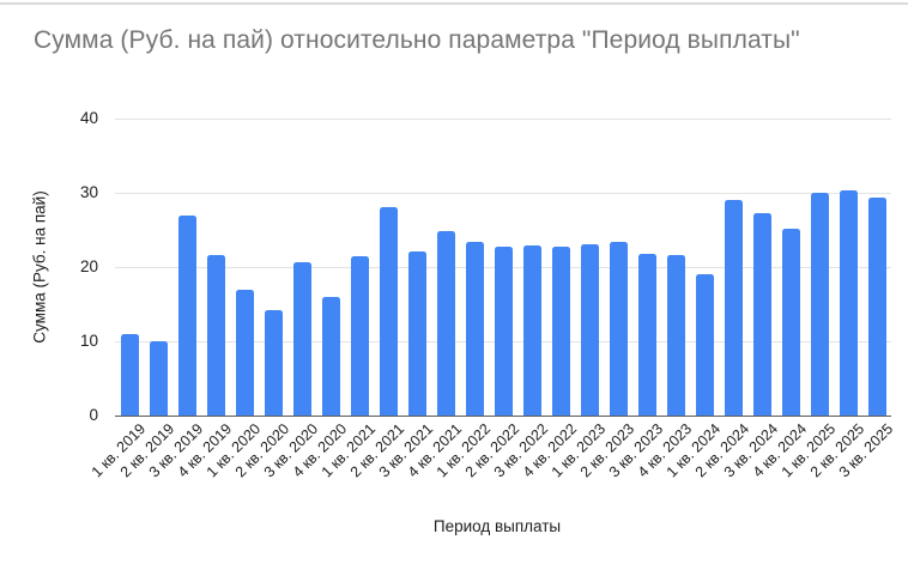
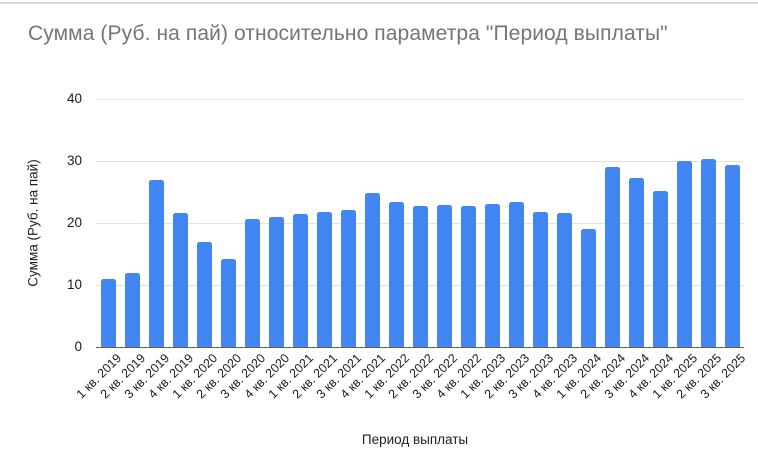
2 кв. 2019: 10 -> 12
4 кв. 2020: 16 -> 21
2 кв. 2021: 28 -> 22
